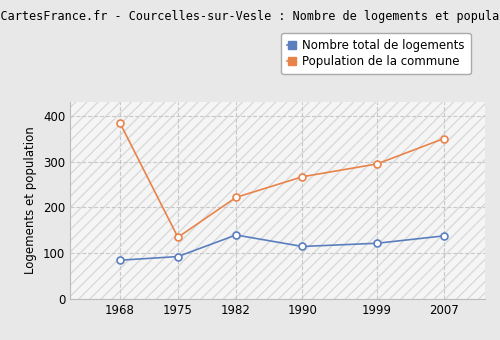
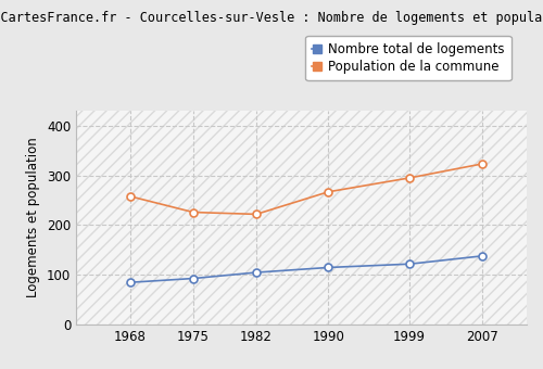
Population de la commune/1968: 385 -> 258
Population de la commune/1975: 135 -> 226
Nombre total de logements/1982: 140 -> 105
Population de la commune/2007: 350 -> 323
